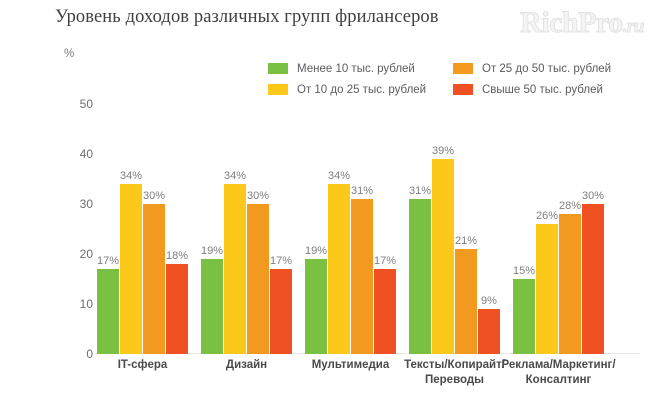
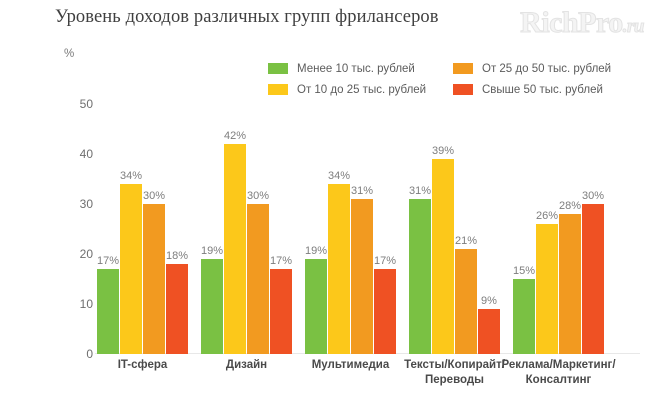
От 10 до 25 тыс. рублей/Дизайн: 34% -> 42%
